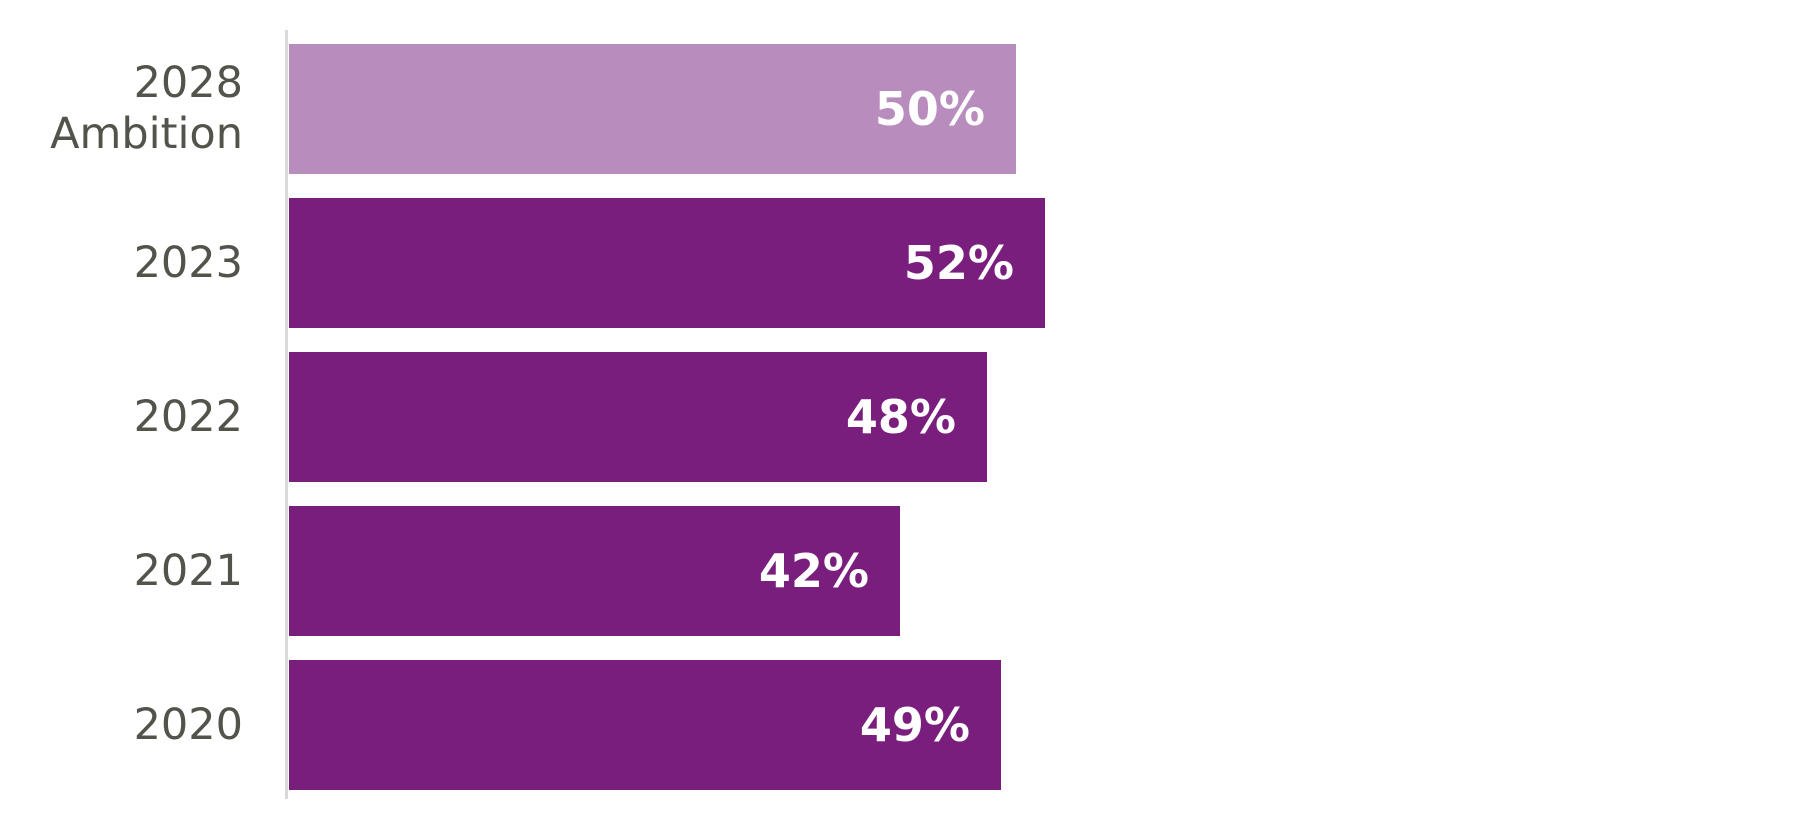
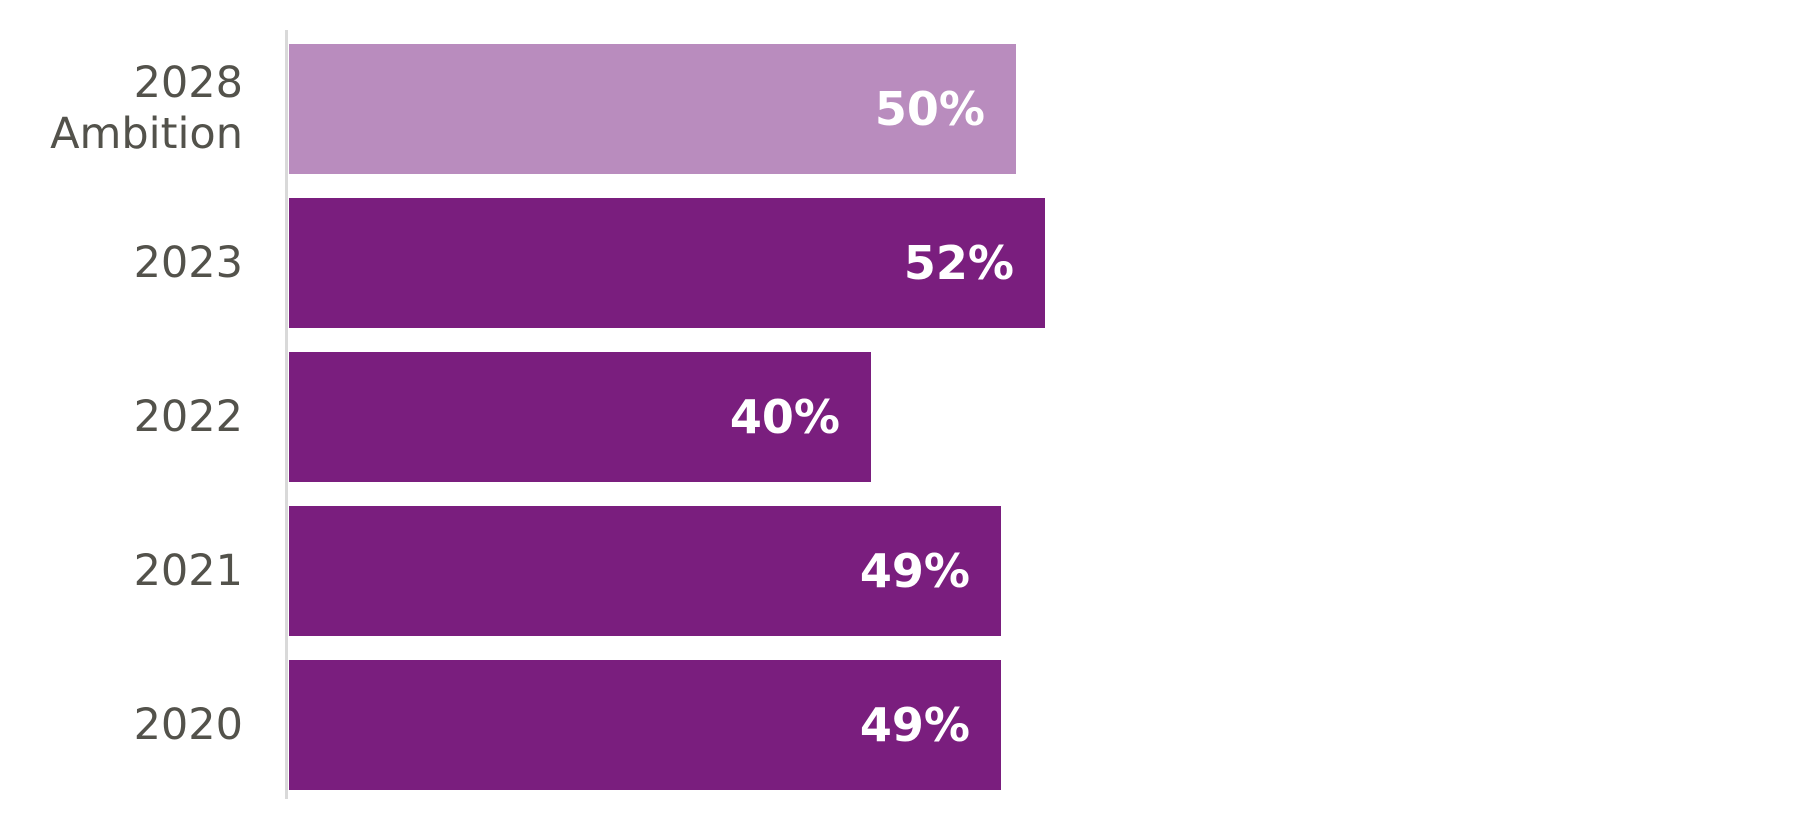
2022: 48% -> 40%
2021: 42% -> 49%
